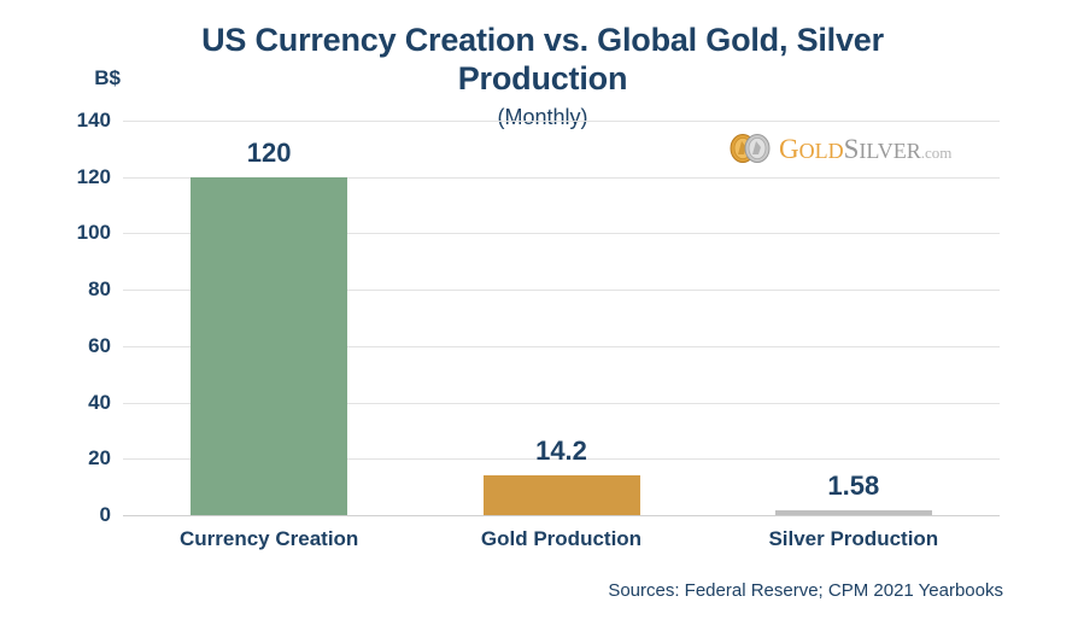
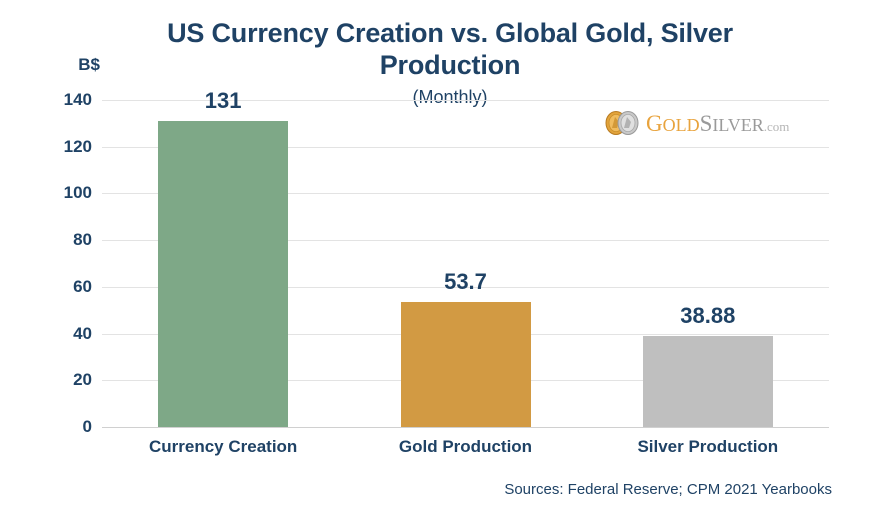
Currency Creation: 120 -> 131
Gold Production: 14.2 -> 53.7
Silver Production: 1.58 -> 38.88
